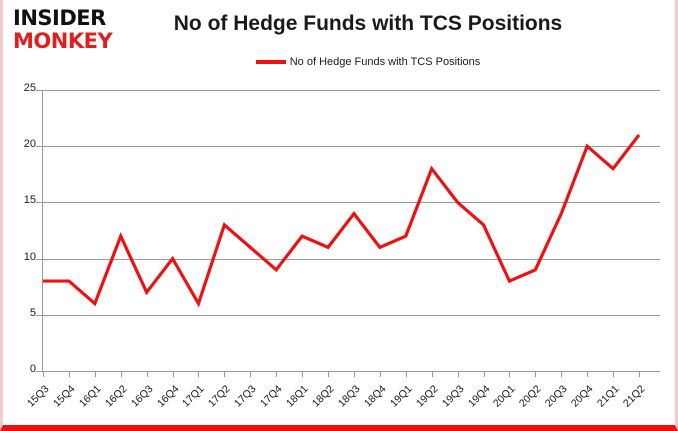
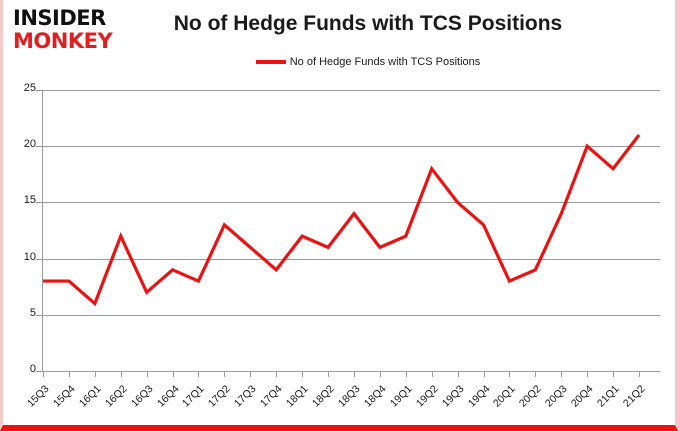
16Q4: 10 -> 9
17Q1: 6 -> 8
